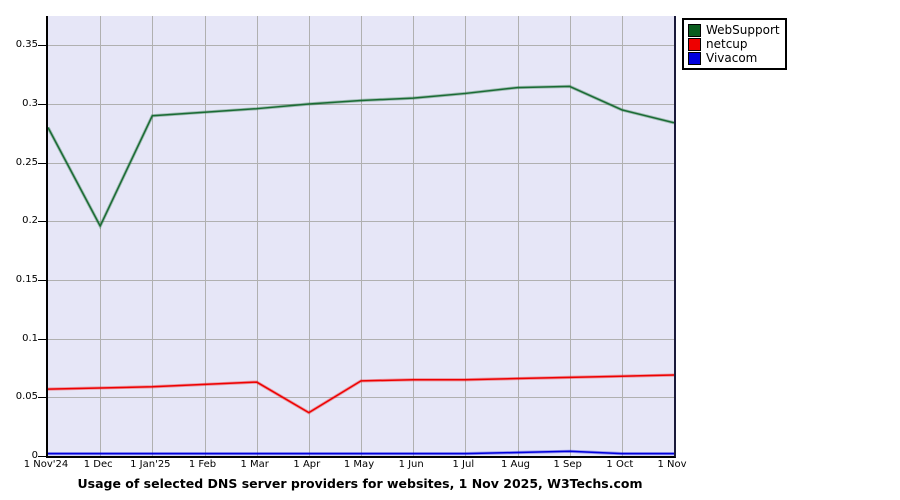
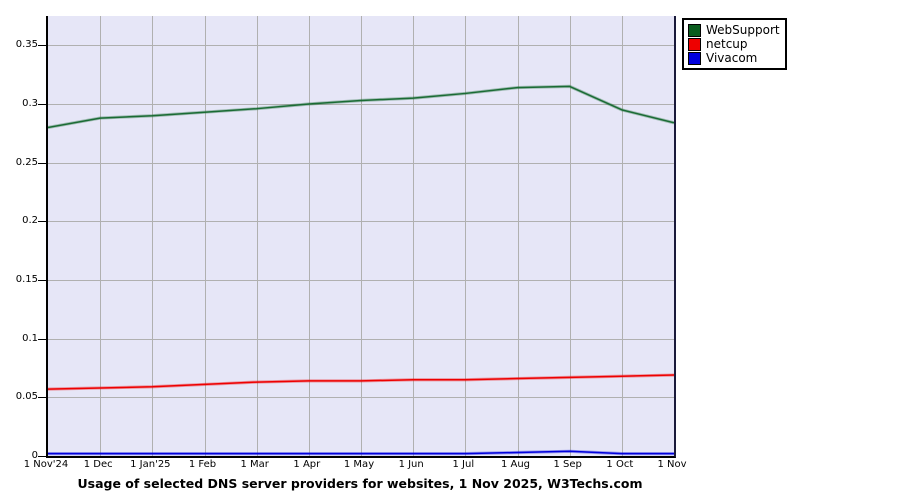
WebSupport/1 Dec: 0.196 -> 0.288
netcup/1 Apr: 0.037 -> 0.064
